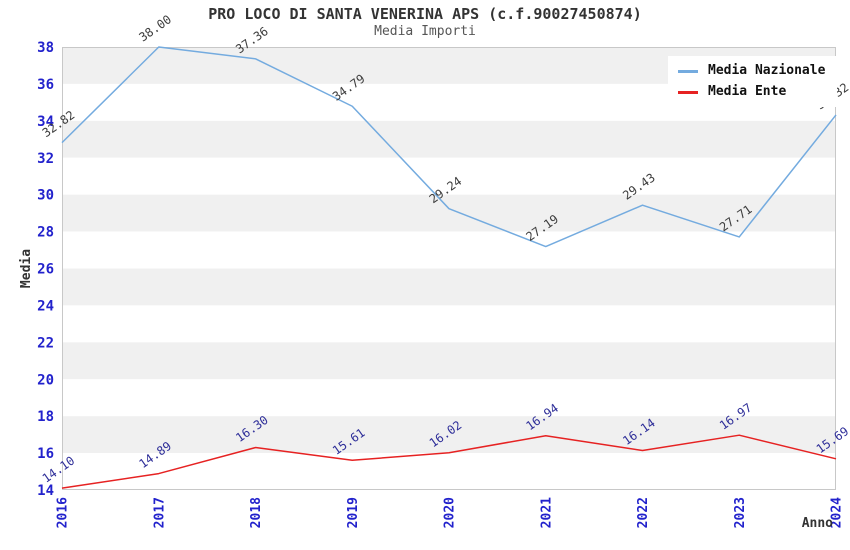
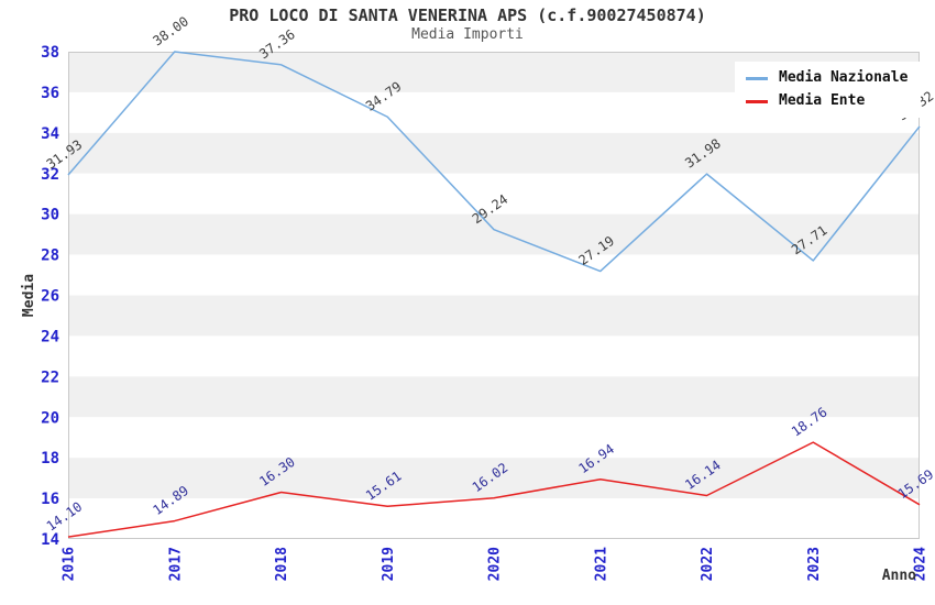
Media Nazionale/2016: 32.82 -> 31.93
Media Nazionale/2022: 29.43 -> 31.98
Media Ente/2023: 16.97 -> 18.76
